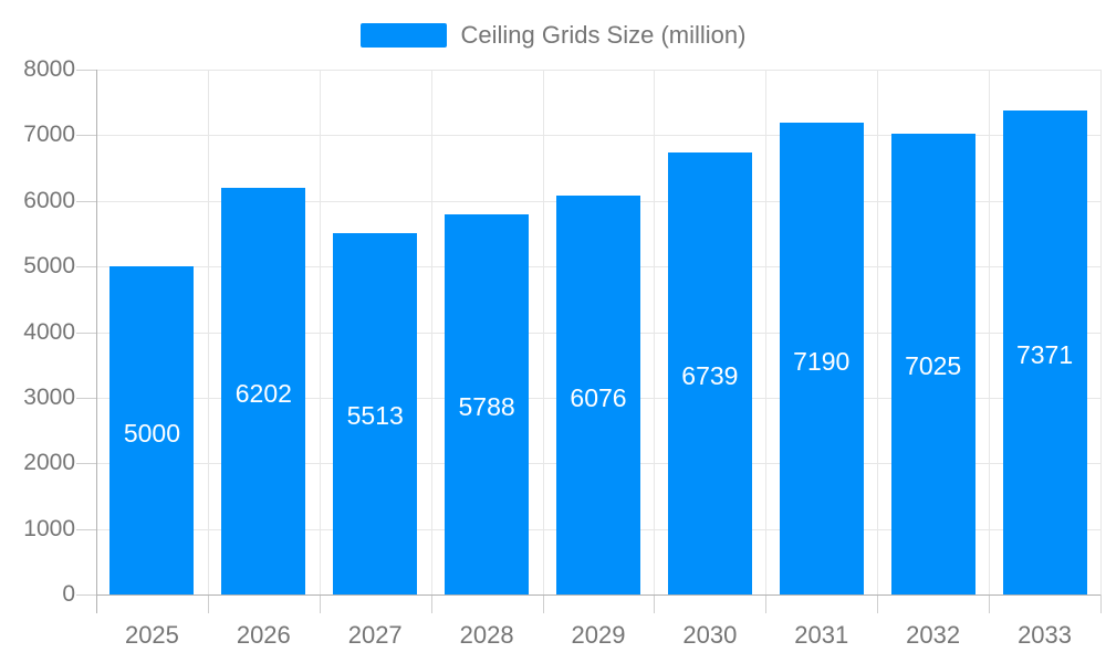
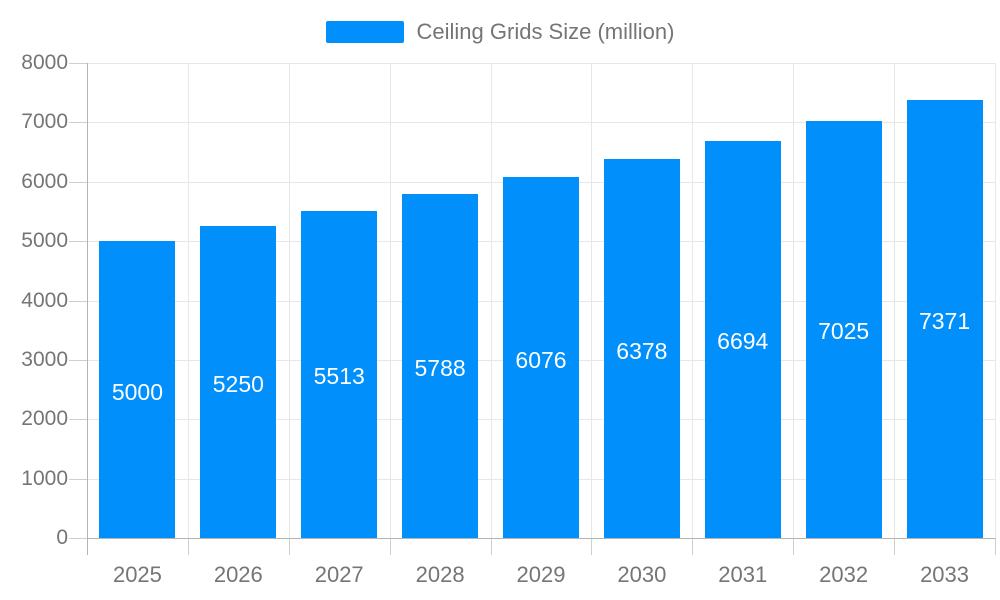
2026: 6202 -> 5250
2030: 6739 -> 6378
2031: 7190 -> 6694
